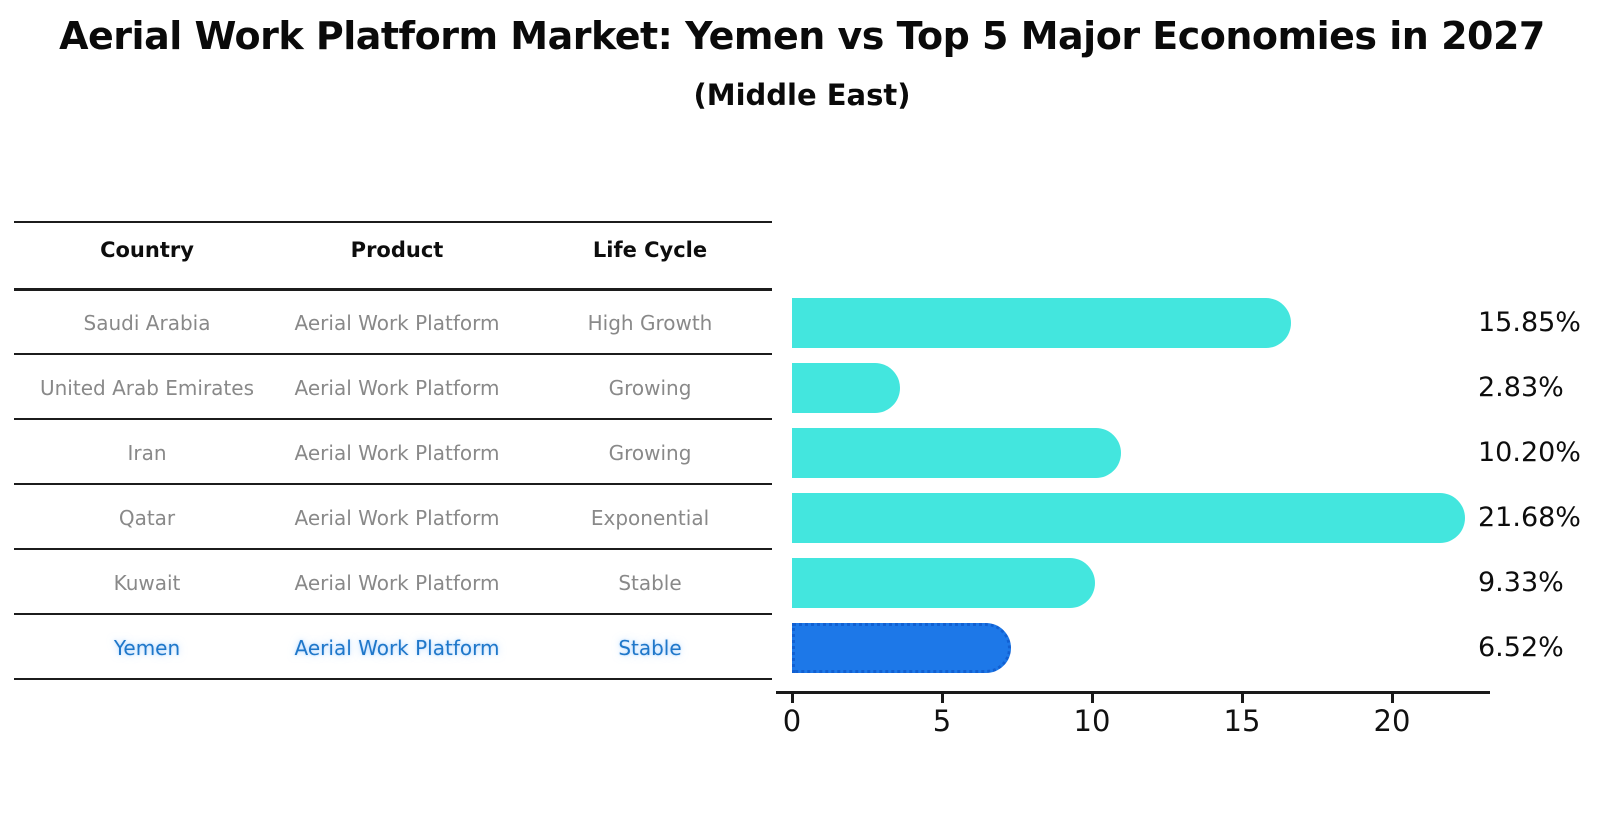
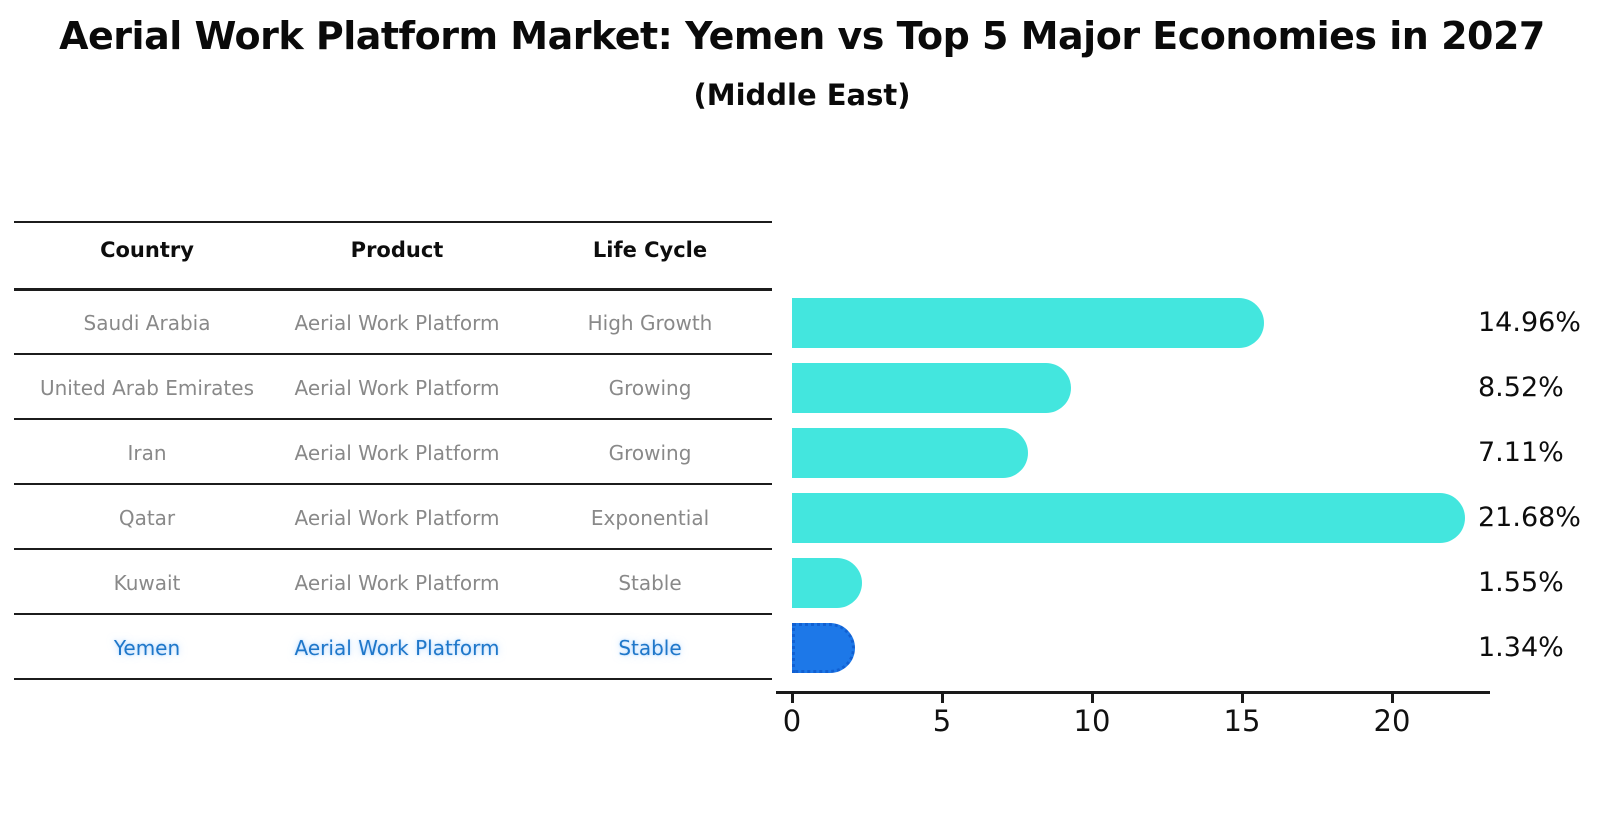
Saudi Arabia: 15.85% -> 14.96%
United Arab Emirates: 2.83% -> 8.52%
Iran: 10.20% -> 7.11%
Kuwait: 9.33% -> 1.55%
Yemen: 6.52% -> 1.34%
